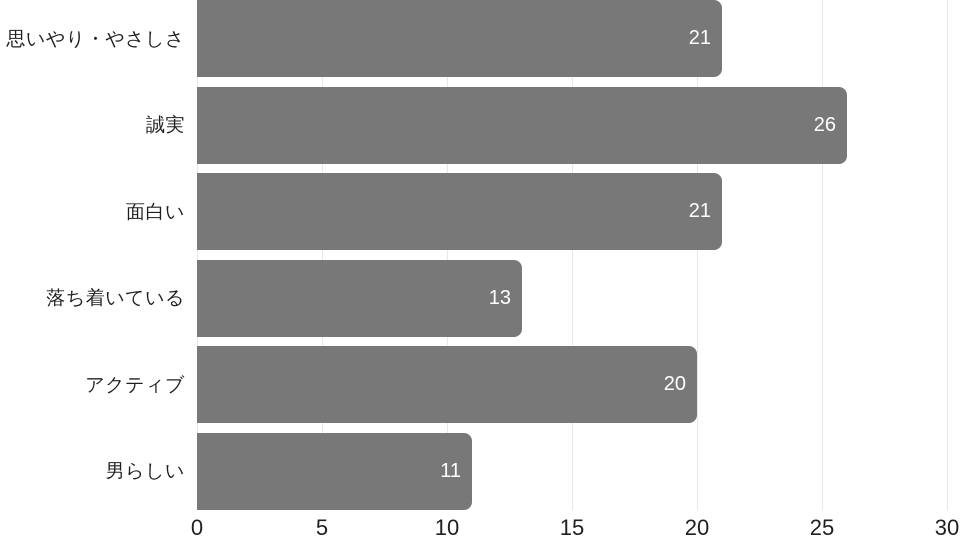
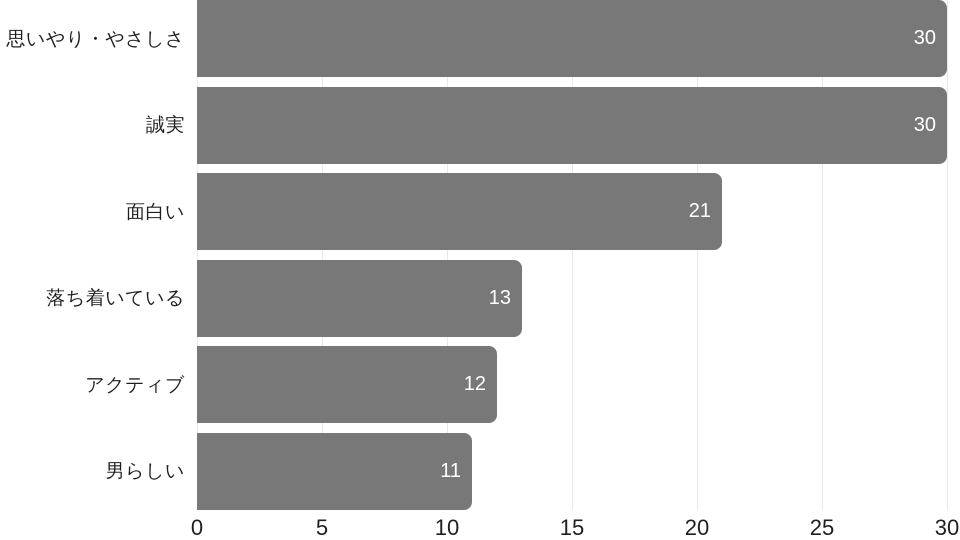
思いやり・やさしさ: 21 -> 30
誠実: 26 -> 30
アクティブ: 20 -> 12
